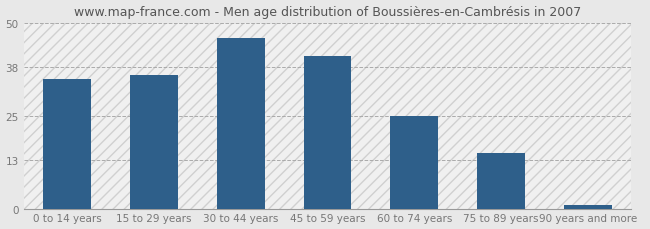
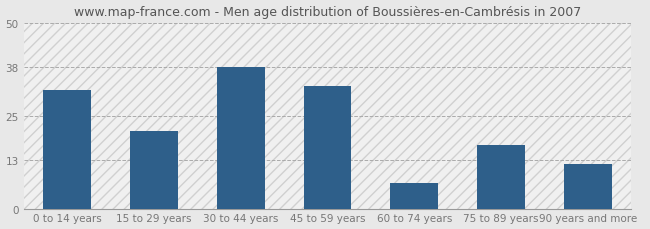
0 to 14 years: 35 -> 32
15 to 29 years: 36 -> 21
30 to 44 years: 46 -> 38
45 to 59 years: 41 -> 33
60 to 74 years: 25 -> 7
75 to 89 years: 15 -> 17
90 years and more: 1 -> 12
